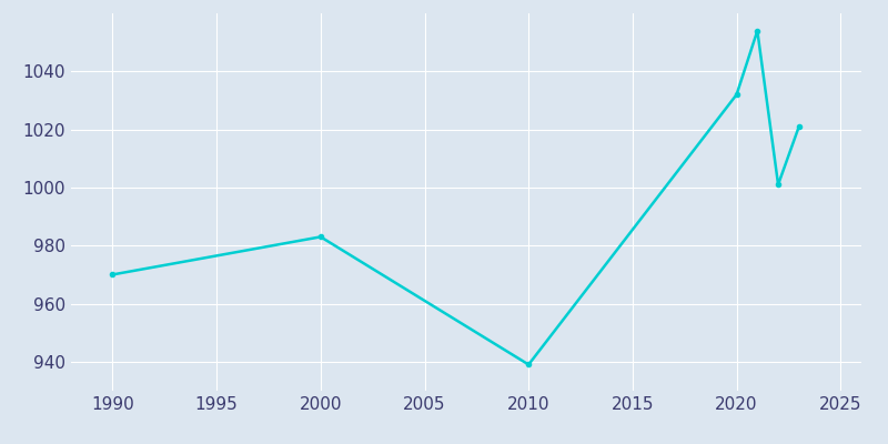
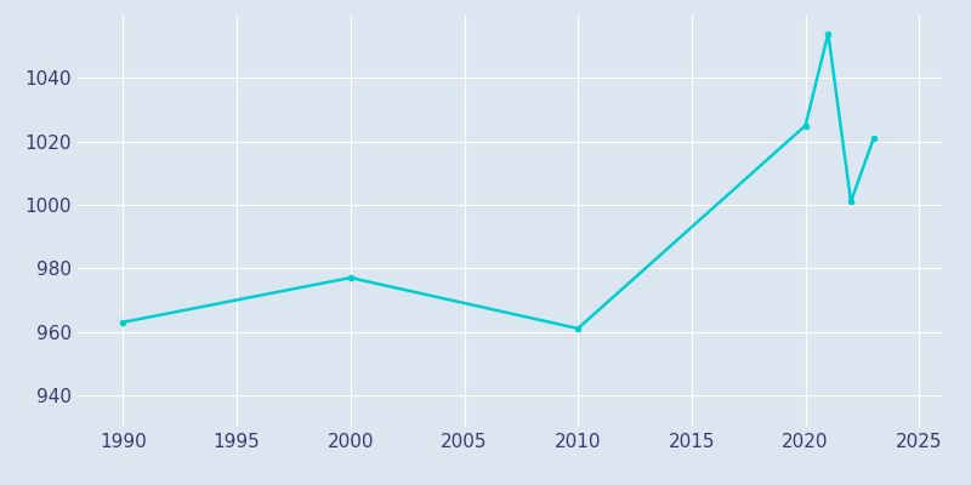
1990: 970 -> 963
2000: 983 -> 977
2010: 939 -> 961
2020: 1032 -> 1025
